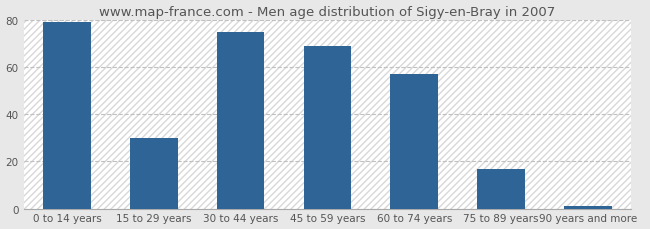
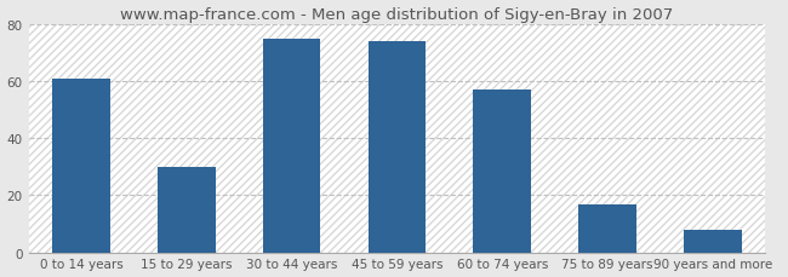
0 to 14 years: 79 -> 61
45 to 59 years: 69 -> 74
90 years and more: 1 -> 8
